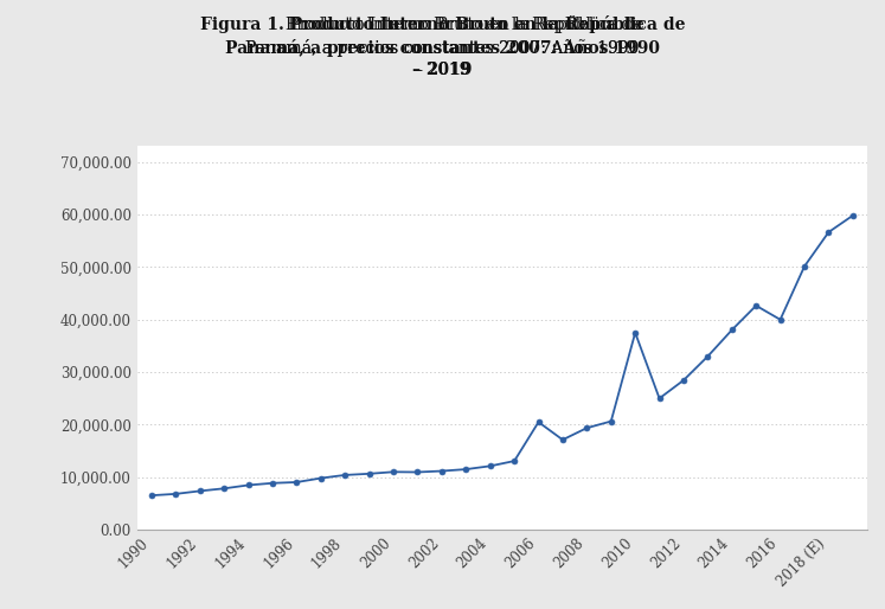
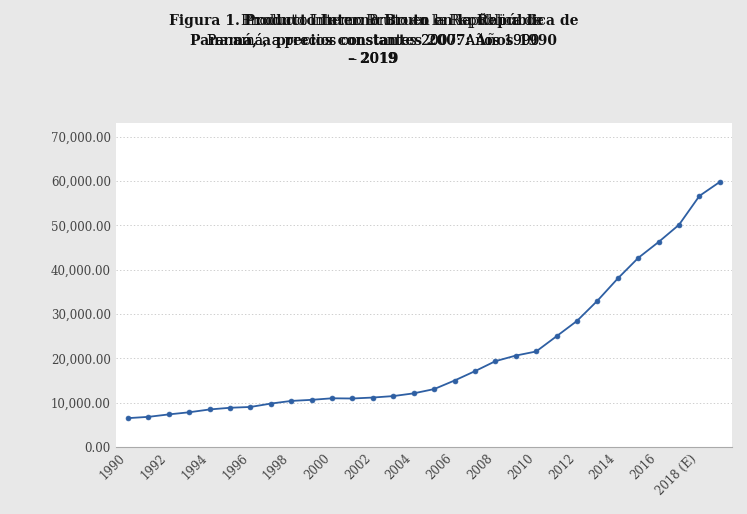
2006: 20,500 -> 15,000
2010: 37,500 -> 21,600
2016: 40,000 -> 46,300
